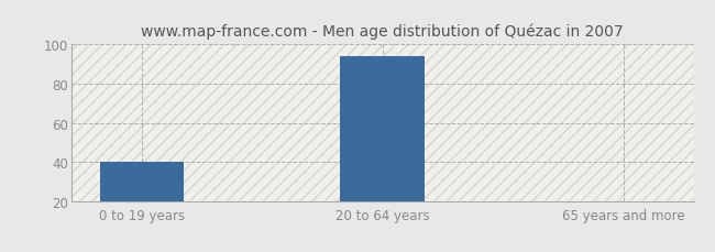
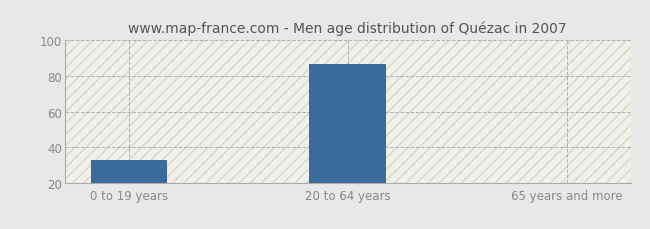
0 to 19 years: 40 -> 33
20 to 64 years: 94 -> 87
